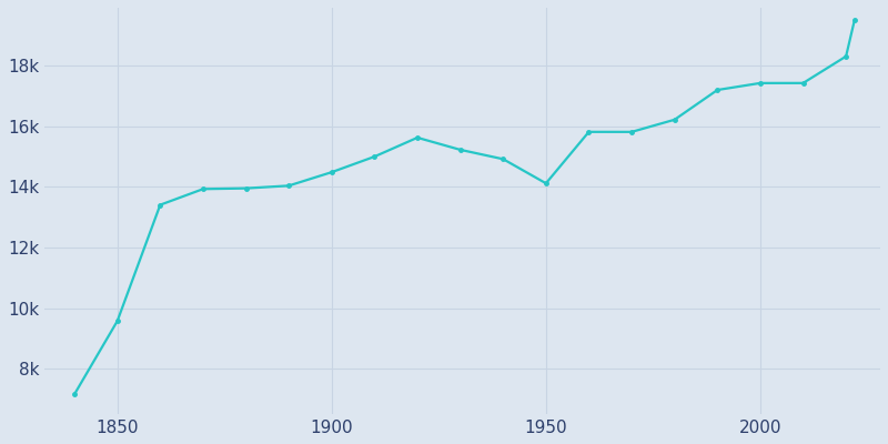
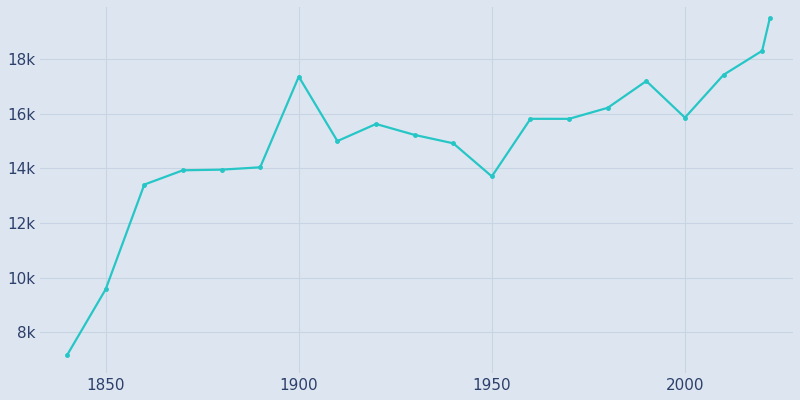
1900: 14.48k -> 17.35k
1950: 14.11k -> 13.70k
2000: 17.42k -> 15.85k
